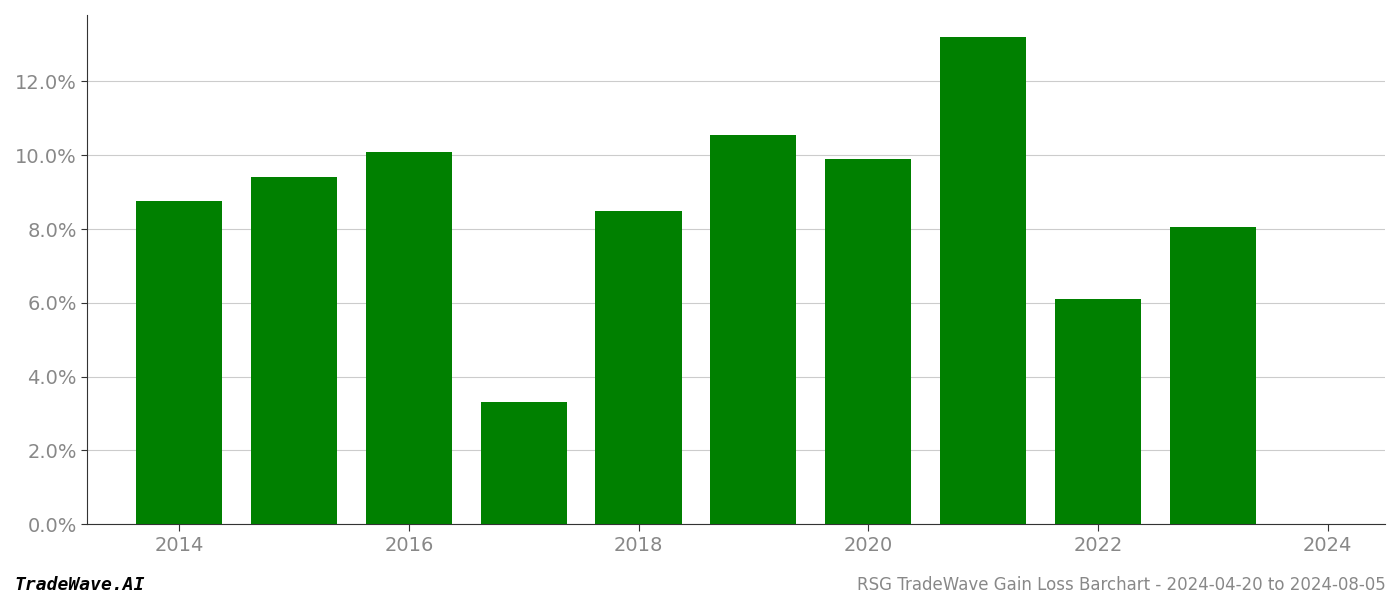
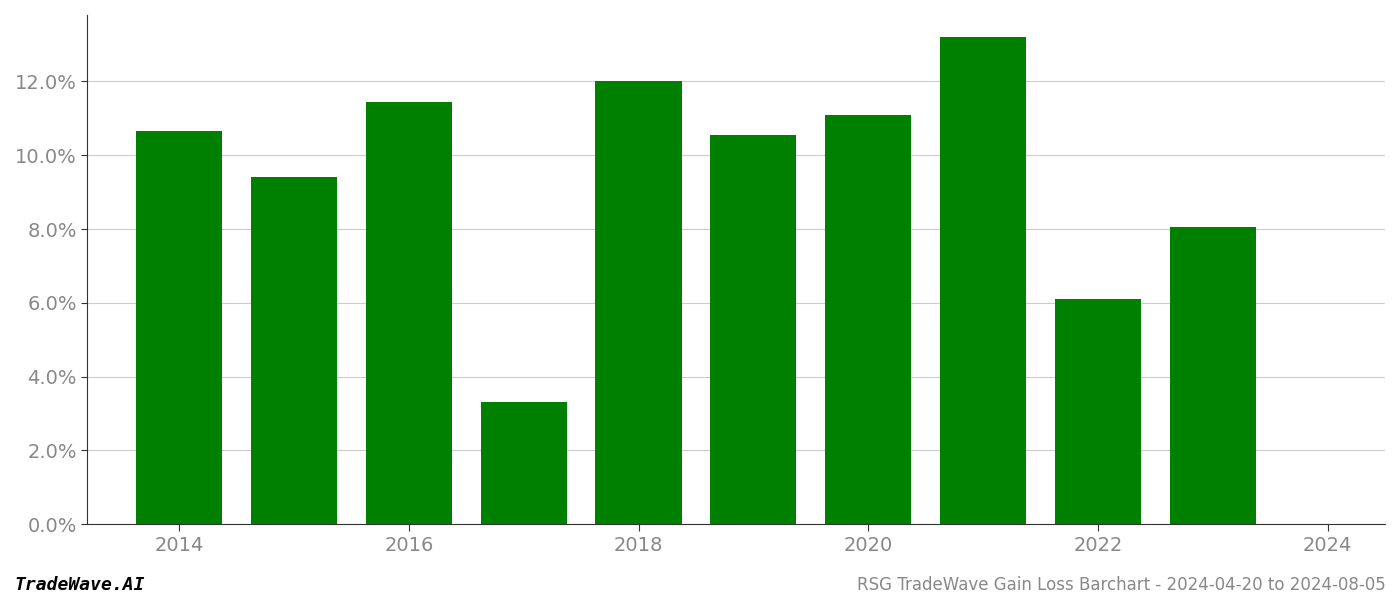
2014: 8.75% -> 10.65%
2016: 10.10% -> 11.45%
2018: 8.50% -> 12.00%
2020: 9.90% -> 11.10%
